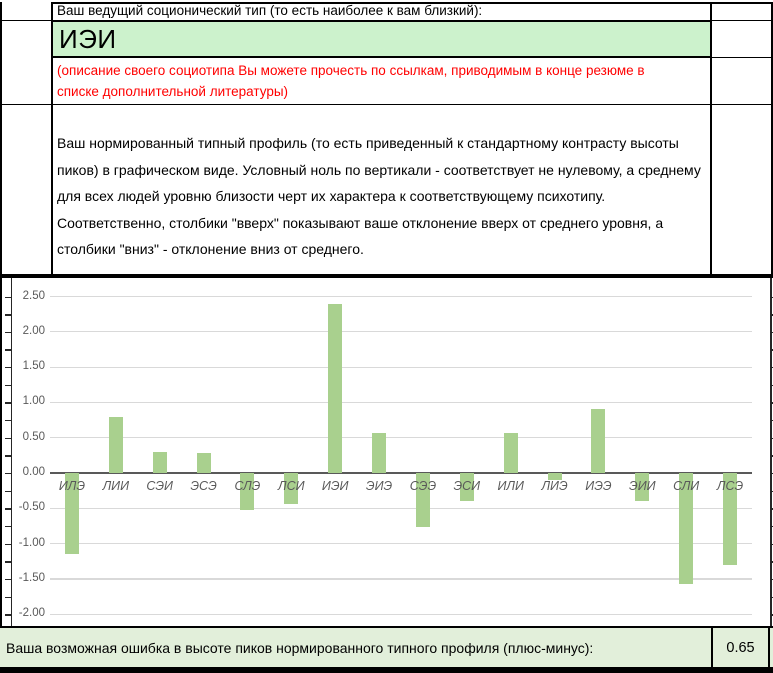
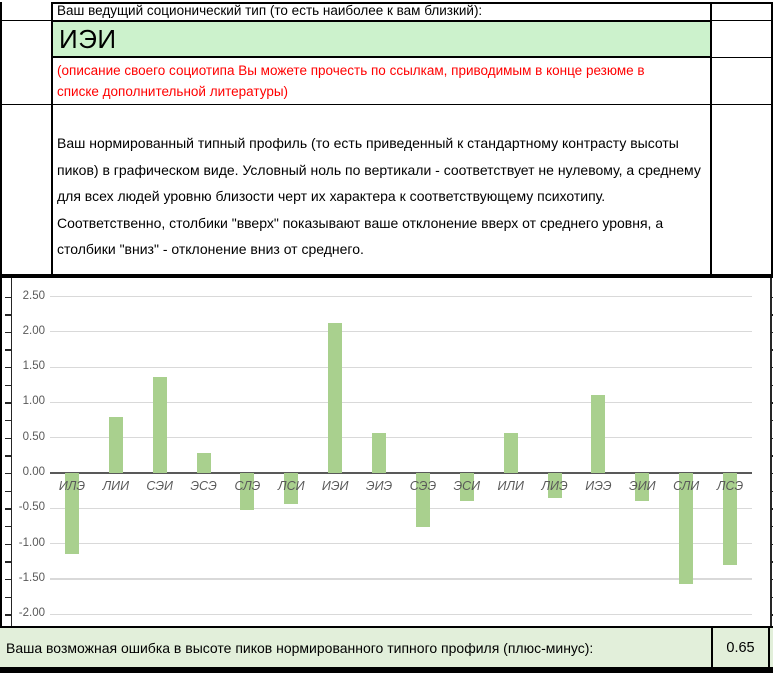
СЭИ: 0.3 -> 1.4
ИЭИ: 2.4 -> 2.1
ЛИЭ: -0.1 -> -0.3
ИЭЭ: 0.9 -> 1.1
